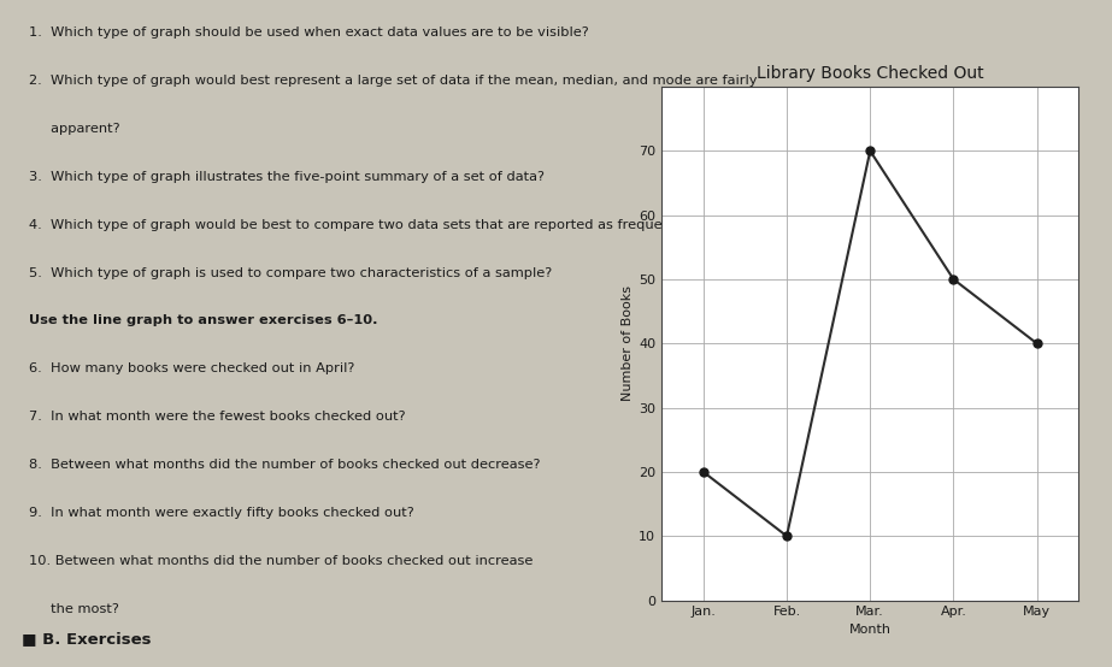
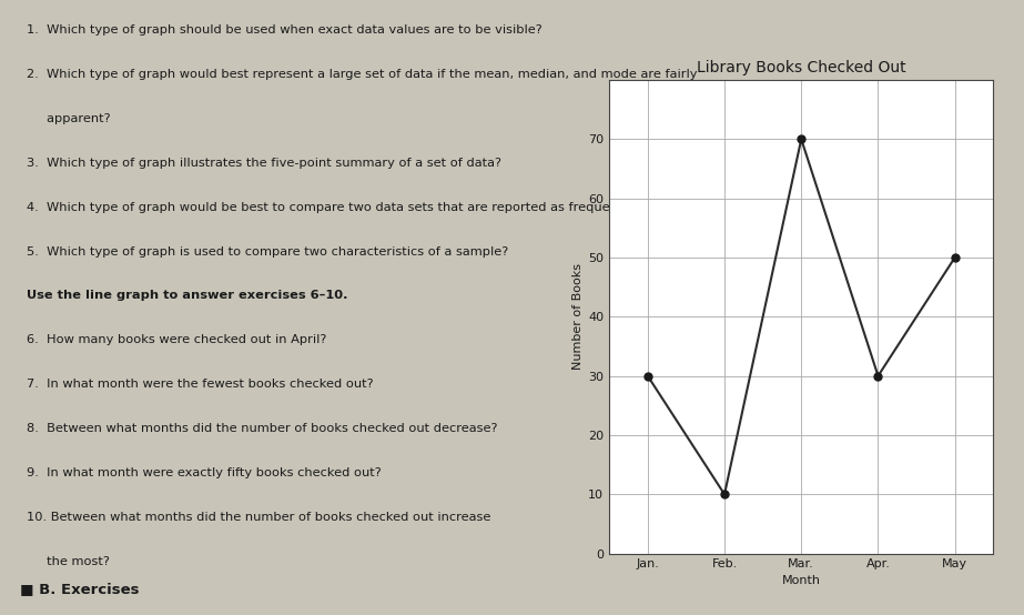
Jan.: 20 -> 30
Apr.: 50 -> 30
May: 40 -> 50
